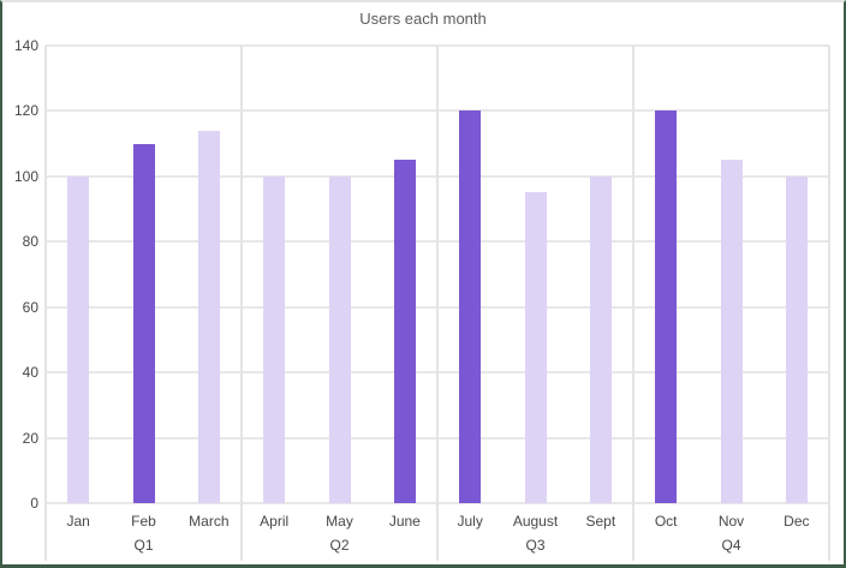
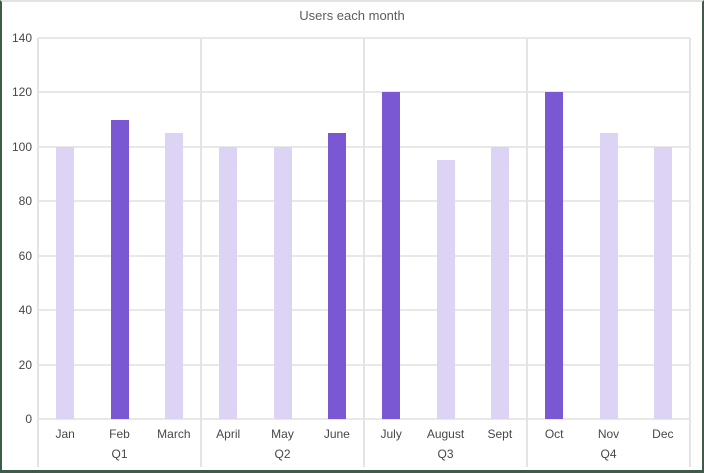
March: 114 -> 105
